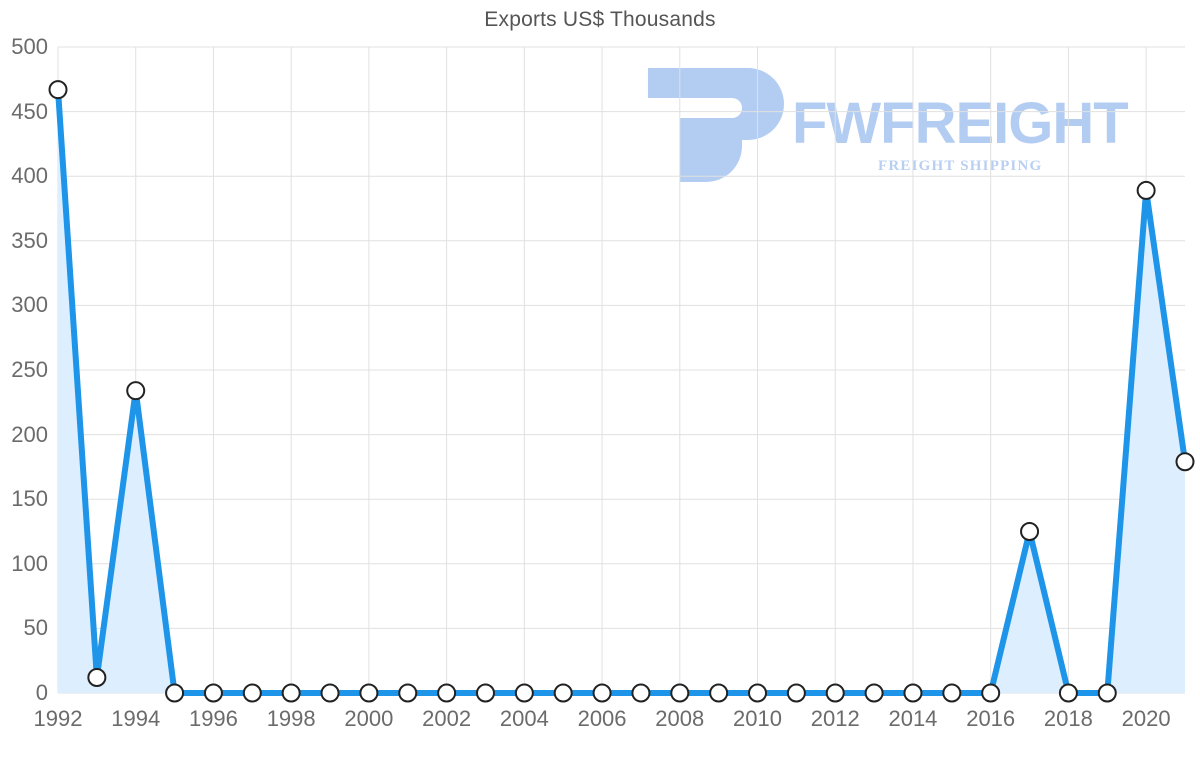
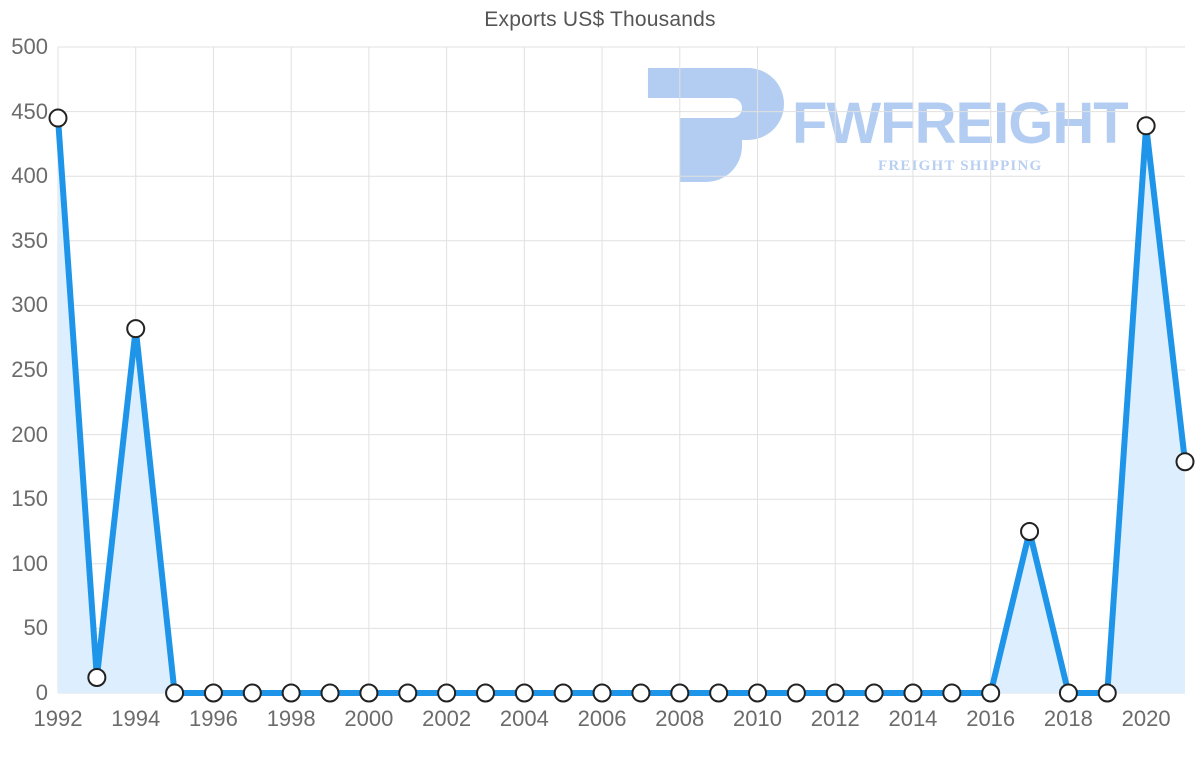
1992: 467 -> 445
1994: 234 -> 282
2020: 389 -> 439
